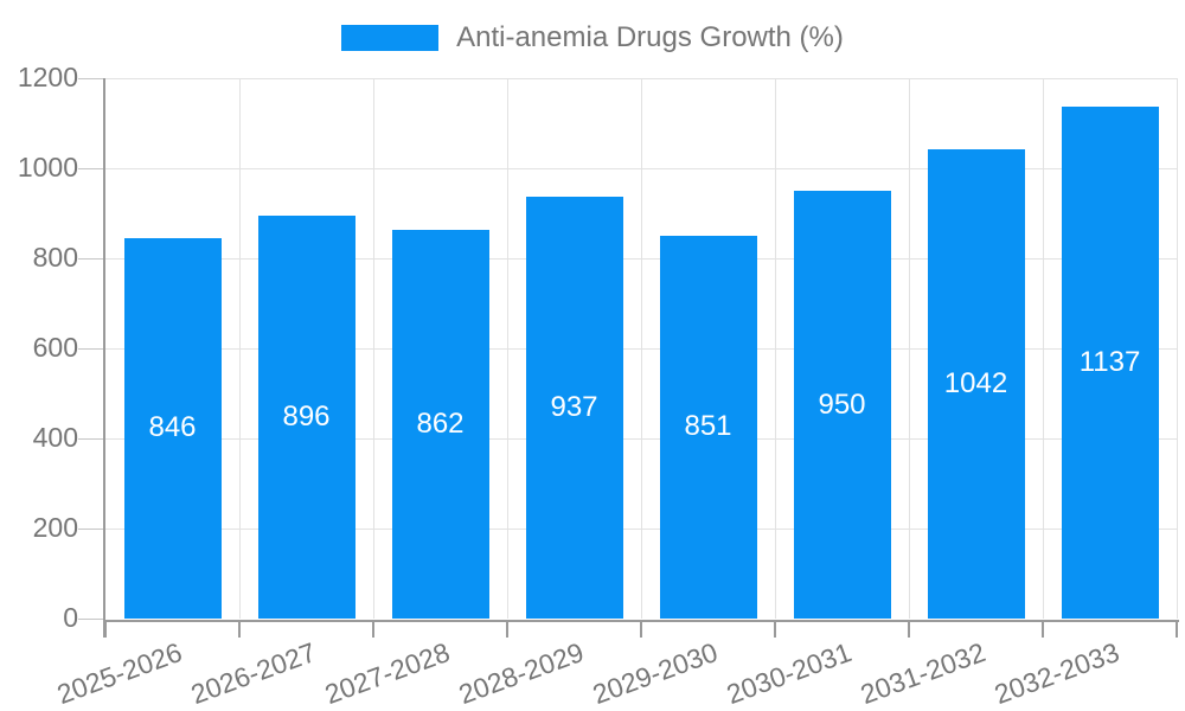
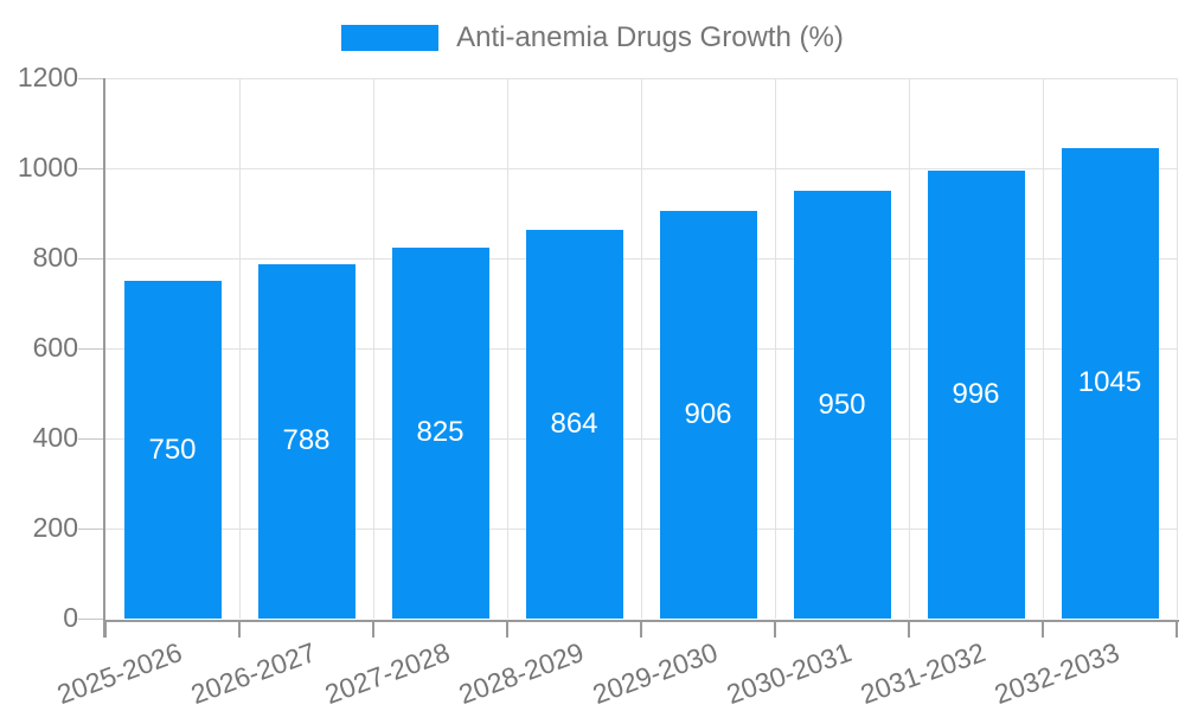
2025-2026: 846 -> 750
2026-2027: 896 -> 788
2027-2028: 862 -> 825
2028-2029: 937 -> 864
2029-2030: 851 -> 906
2031-2032: 1042 -> 996
2032-2033: 1137 -> 1045
